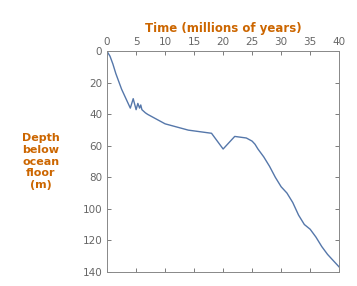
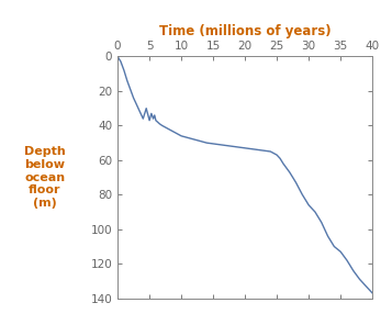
20: 62 -> 53
